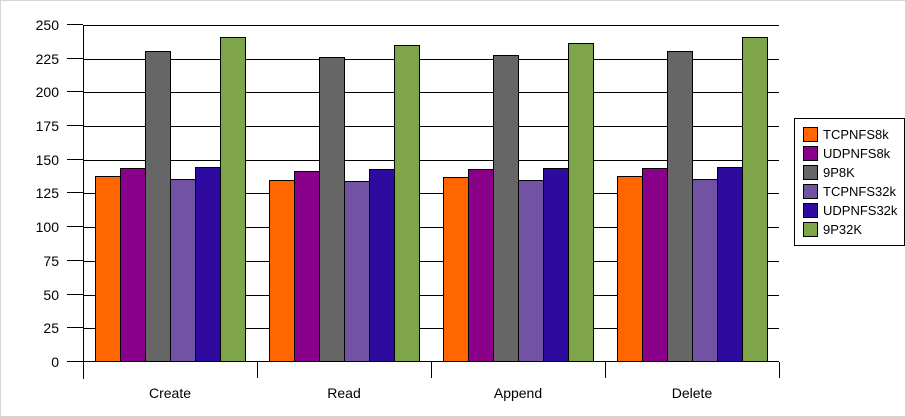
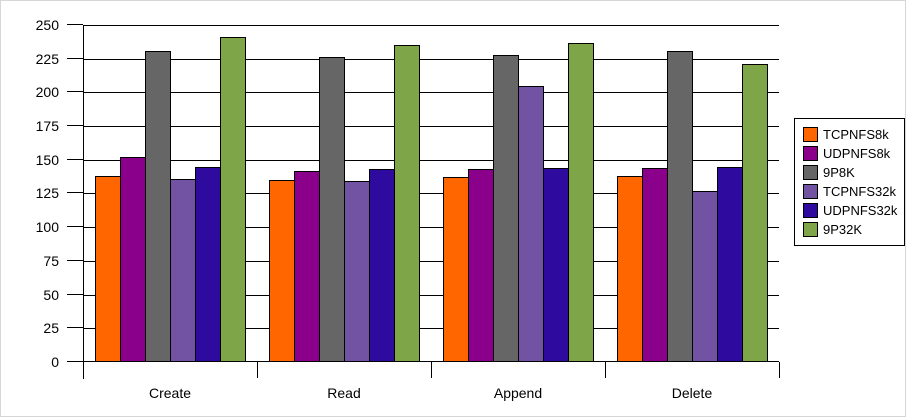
UDPNFS8k/Create: 144 -> 152
TCPNFS32k/Append: 135 -> 205
TCPNFS32k/Delete: 136 -> 127
9P32K/Delete: 241 -> 221
